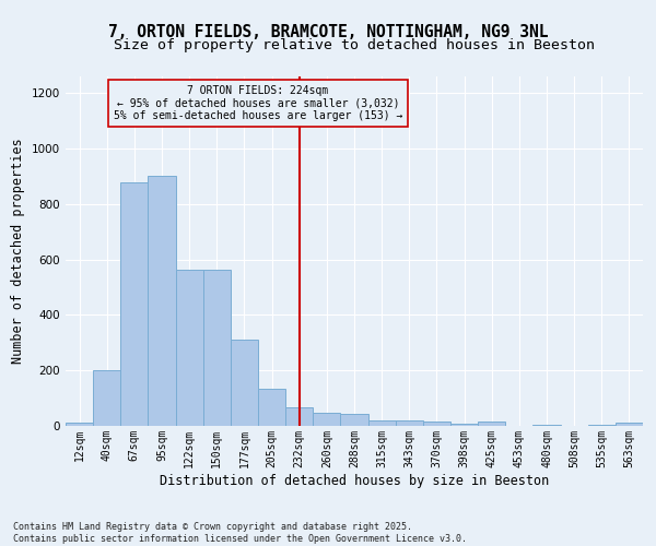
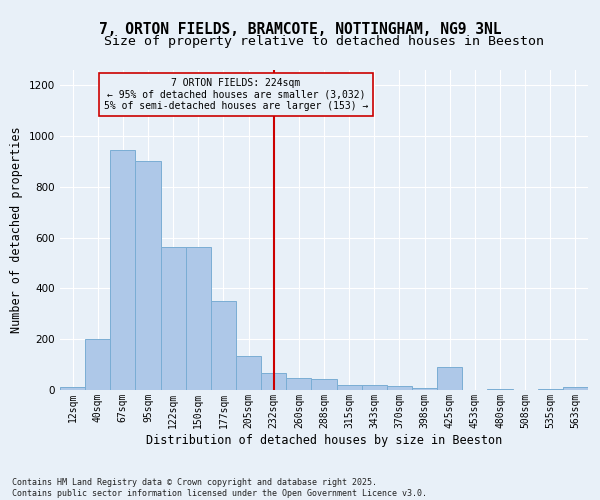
67sqm: 880 -> 945
177sqm: 310 -> 350
425sqm: 15 -> 90
